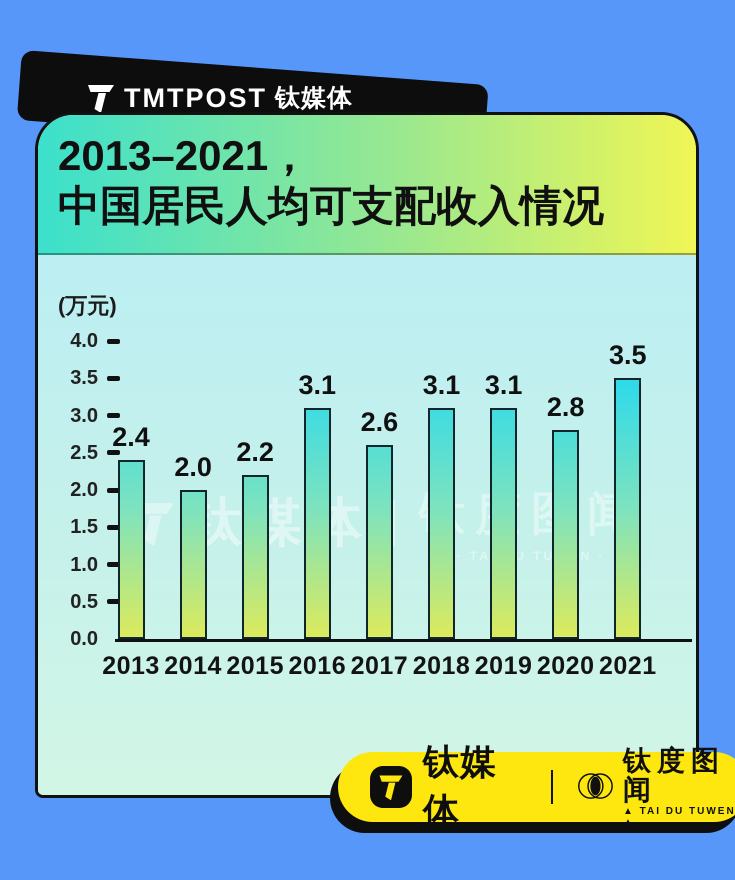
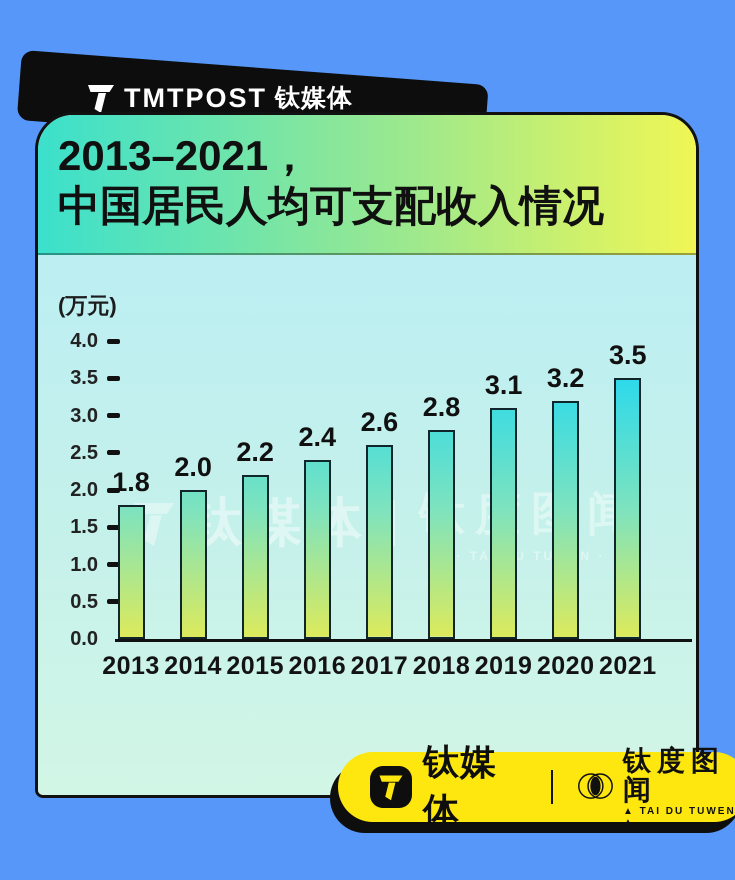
2013: 2.4 -> 1.8
2016: 3.1 -> 2.4
2018: 3.1 -> 2.8
2020: 2.8 -> 3.2
